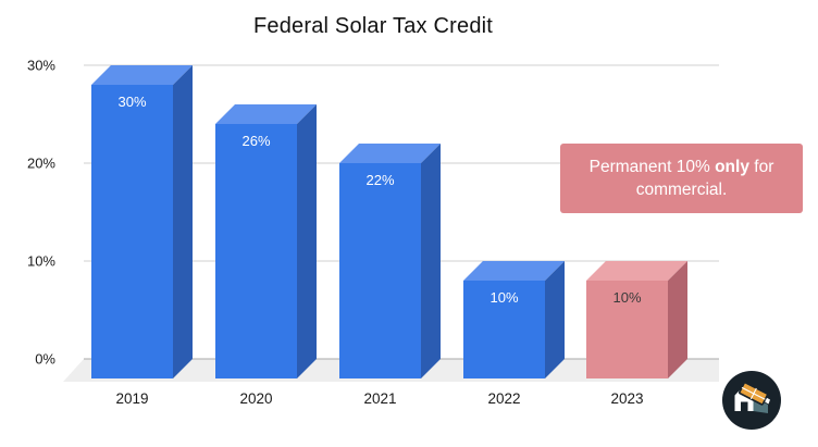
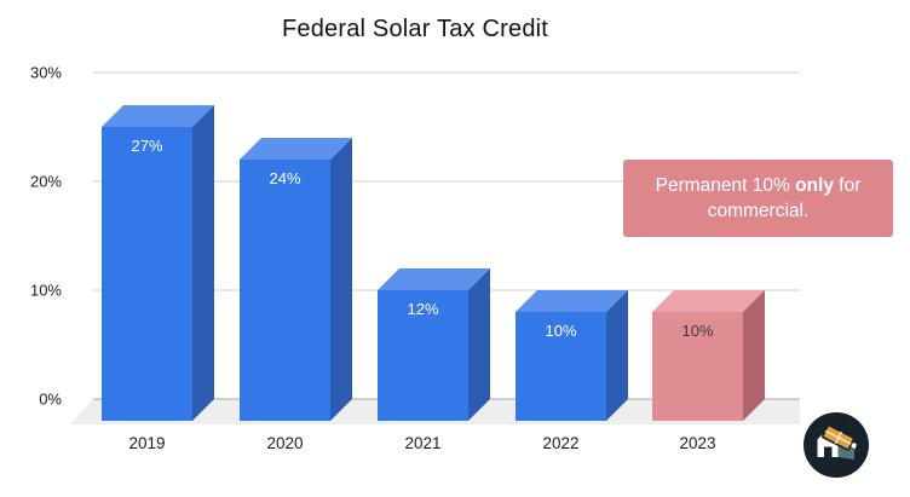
2019: 30% -> 27%
2020: 26% -> 24%
2021: 22% -> 12%
